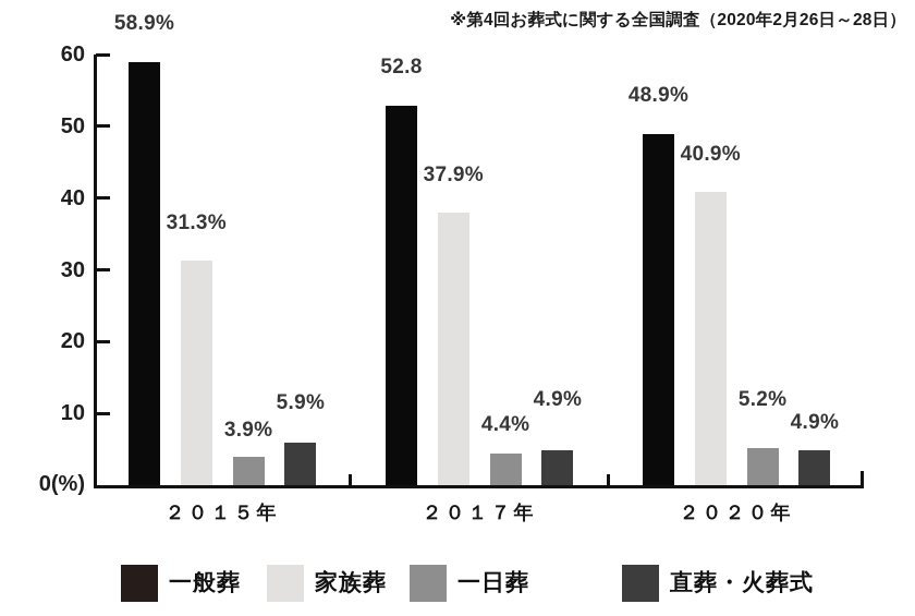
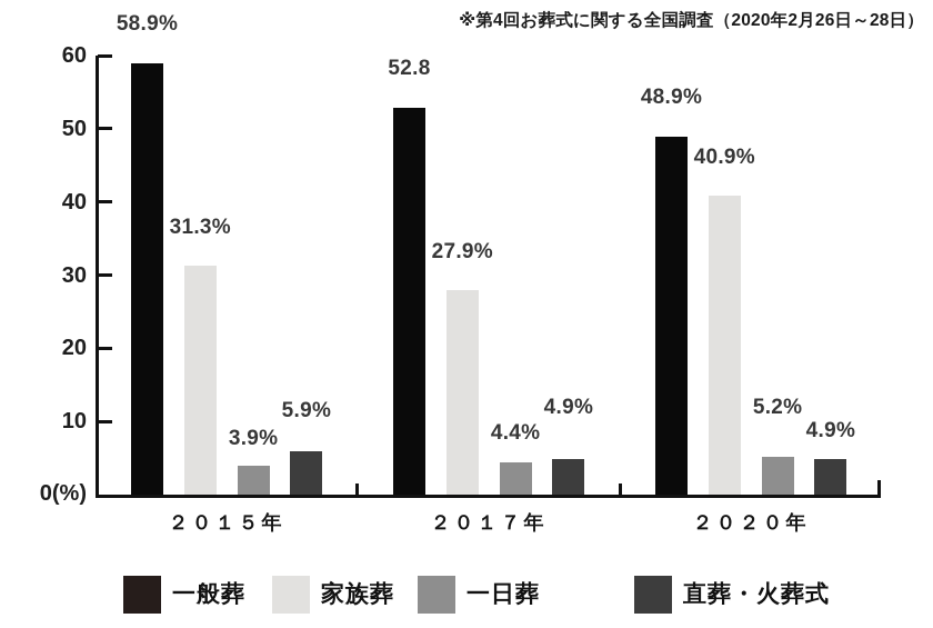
家族葬/２０１７年: 37.9% -> 27.9%
